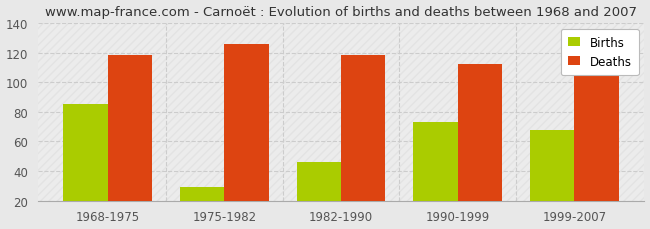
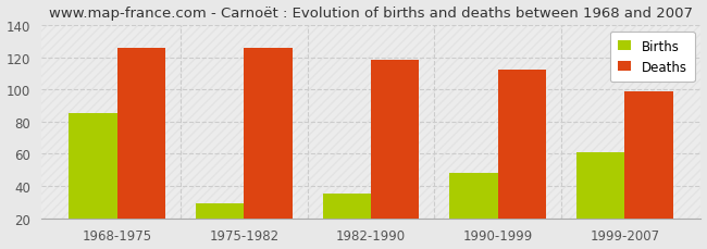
Deaths/1968-1975: 118 -> 126
Births/1982-1990: 46 -> 35
Births/1990-1999: 73 -> 48
Births/1999-2007: 68 -> 61
Deaths/1999-2007: 104 -> 99
